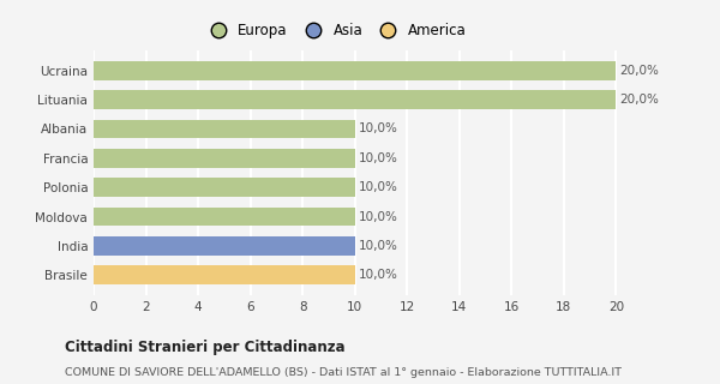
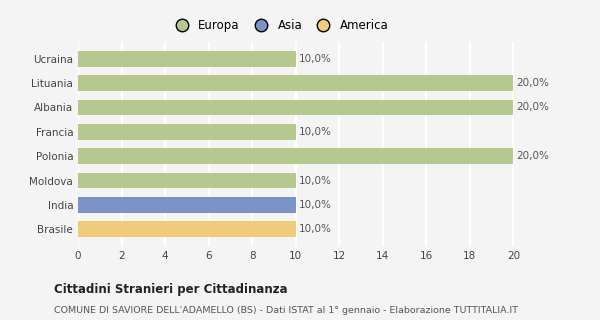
Ucraina: 20,0% -> 10,0%
Albania: 10,0% -> 20,0%
Polonia: 10,0% -> 20,0%
